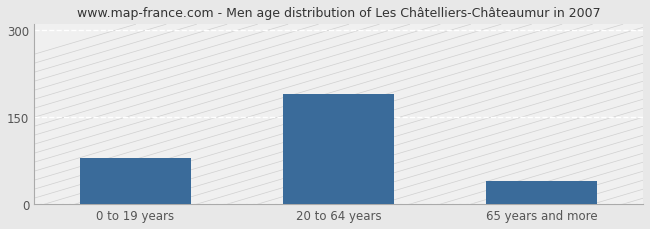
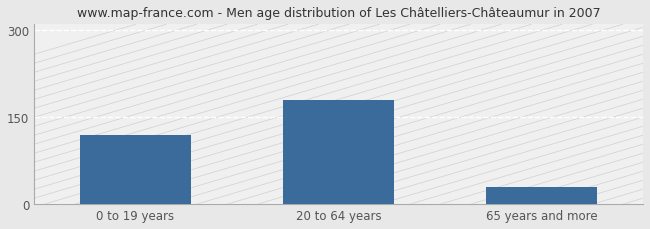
0 to 19 years: 80 -> 120
20 to 64 years: 190 -> 180
65 years and more: 40 -> 30
